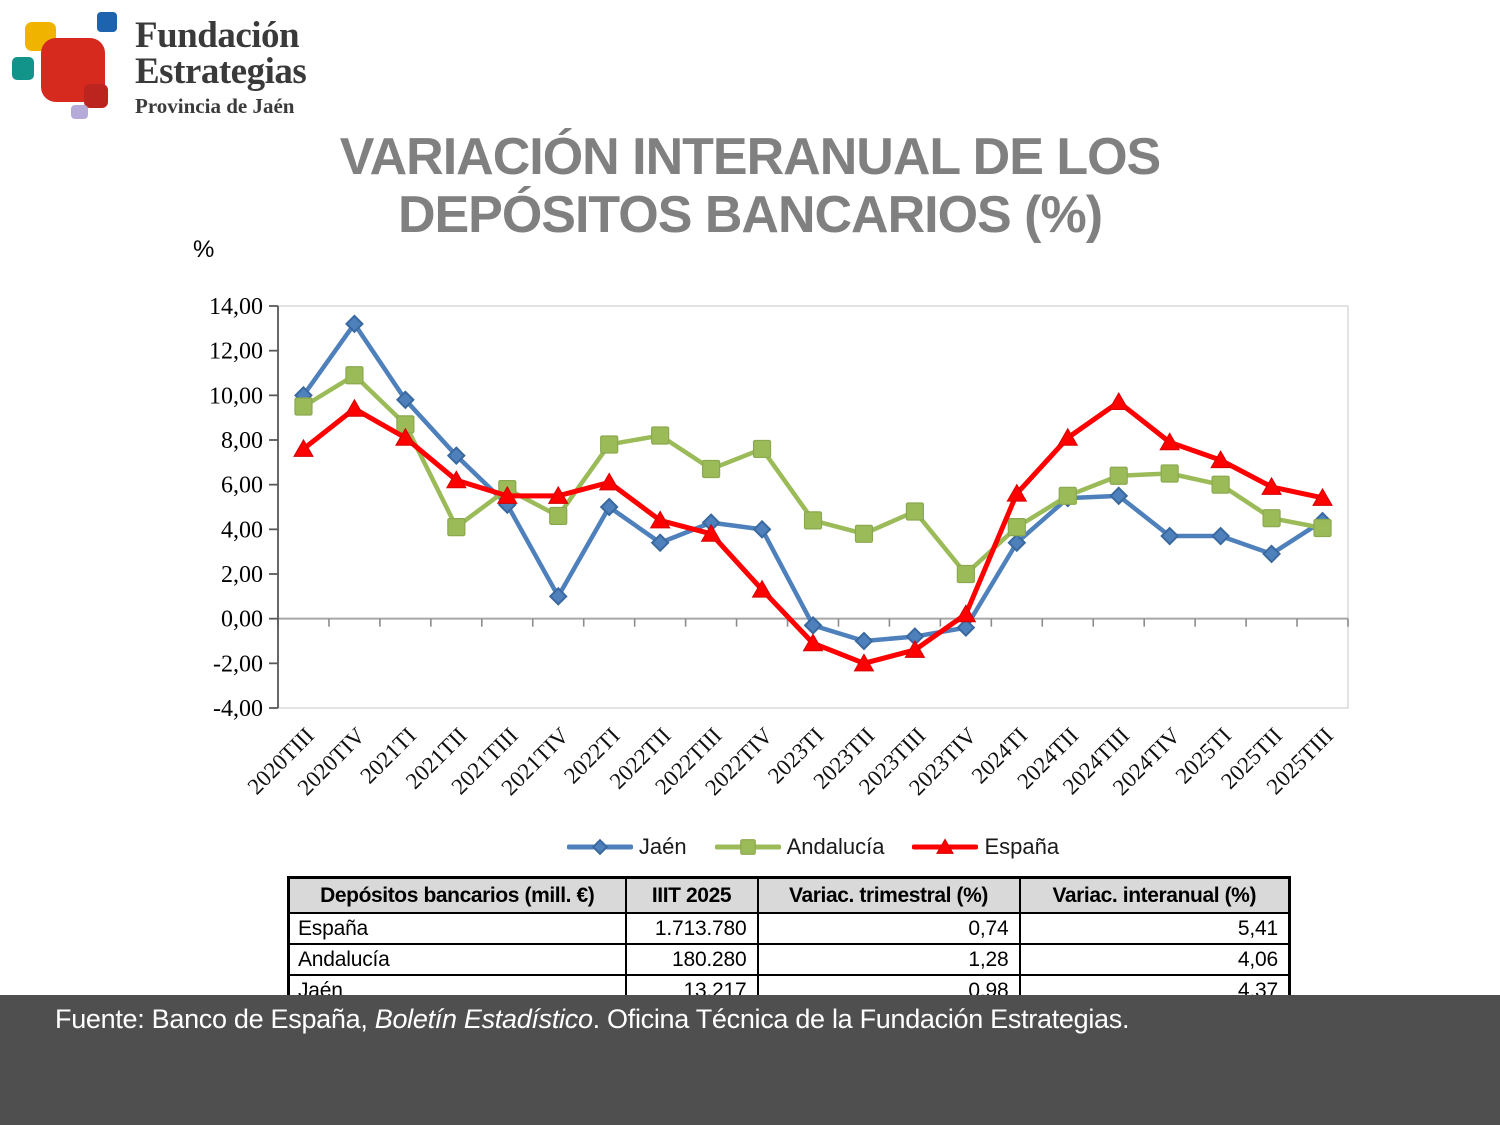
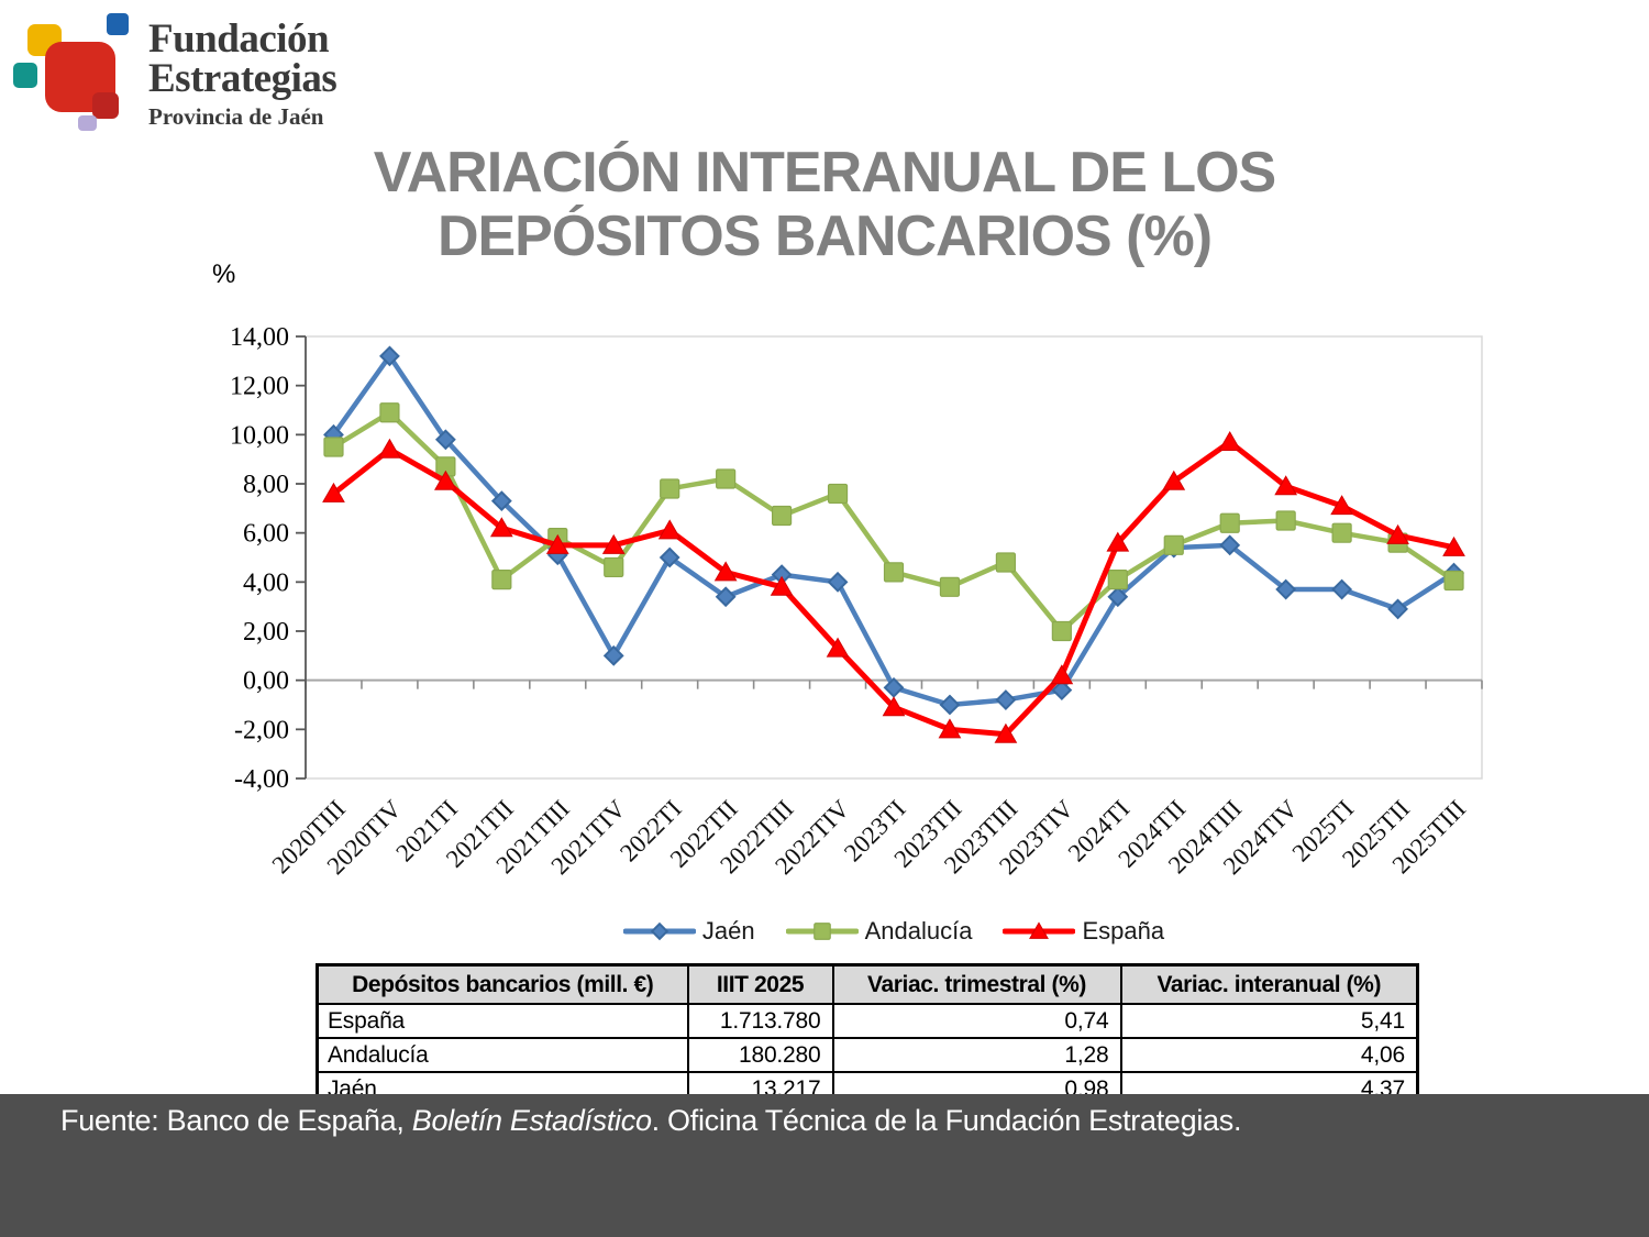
España/2023TIII: -1,4 -> -2,2
Andalucía/2025TII: 4,5 -> 5,6
